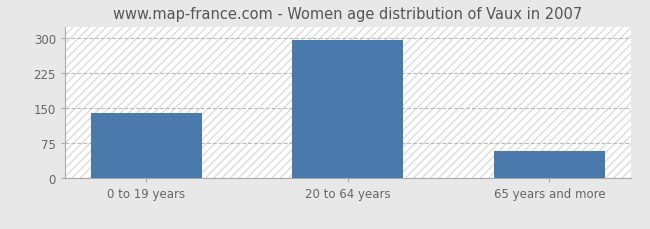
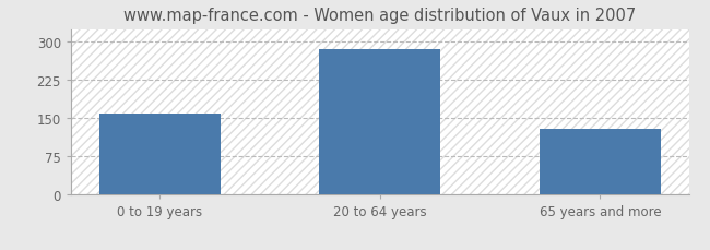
0 to 19 years: 140 -> 160
20 to 64 years: 296 -> 285
65 years and more: 58 -> 130
